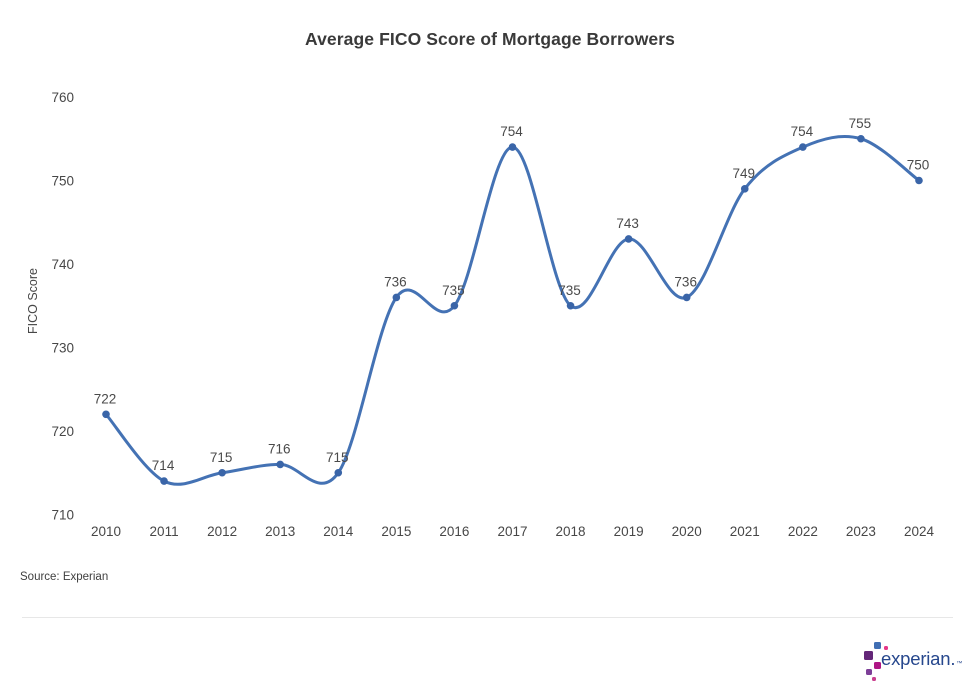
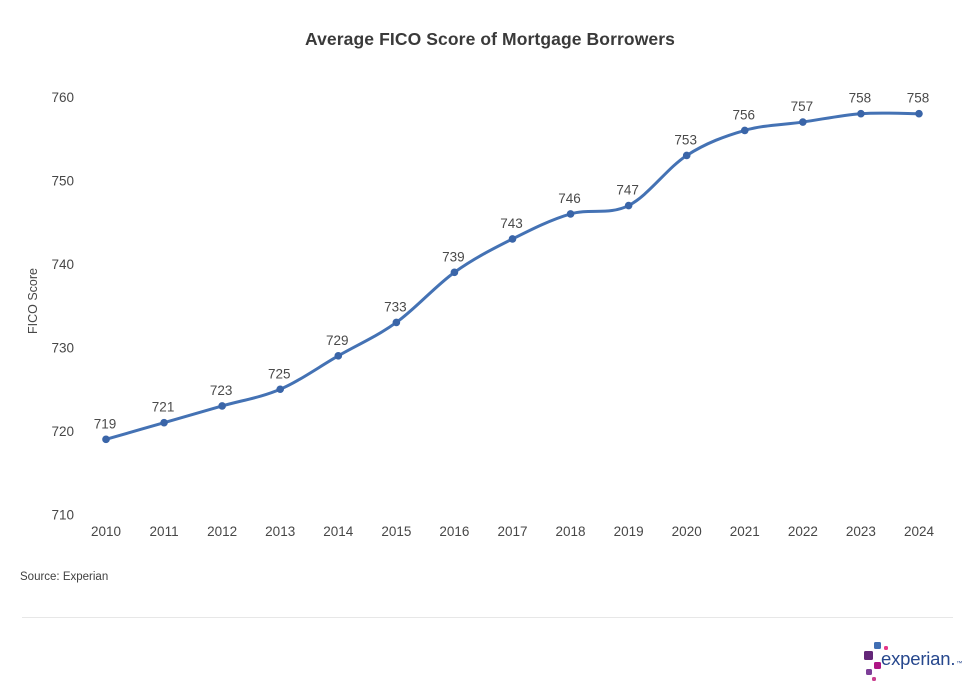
2010: 722 -> 719
2011: 714 -> 721
2012: 715 -> 723
2013: 716 -> 725
2014: 715 -> 729
2015: 736 -> 733
2016: 735 -> 739
2017: 754 -> 743
2018: 735 -> 746
2019: 743 -> 747
2020: 736 -> 753
2021: 749 -> 756
2022: 754 -> 757
2023: 755 -> 758
2024: 750 -> 758
